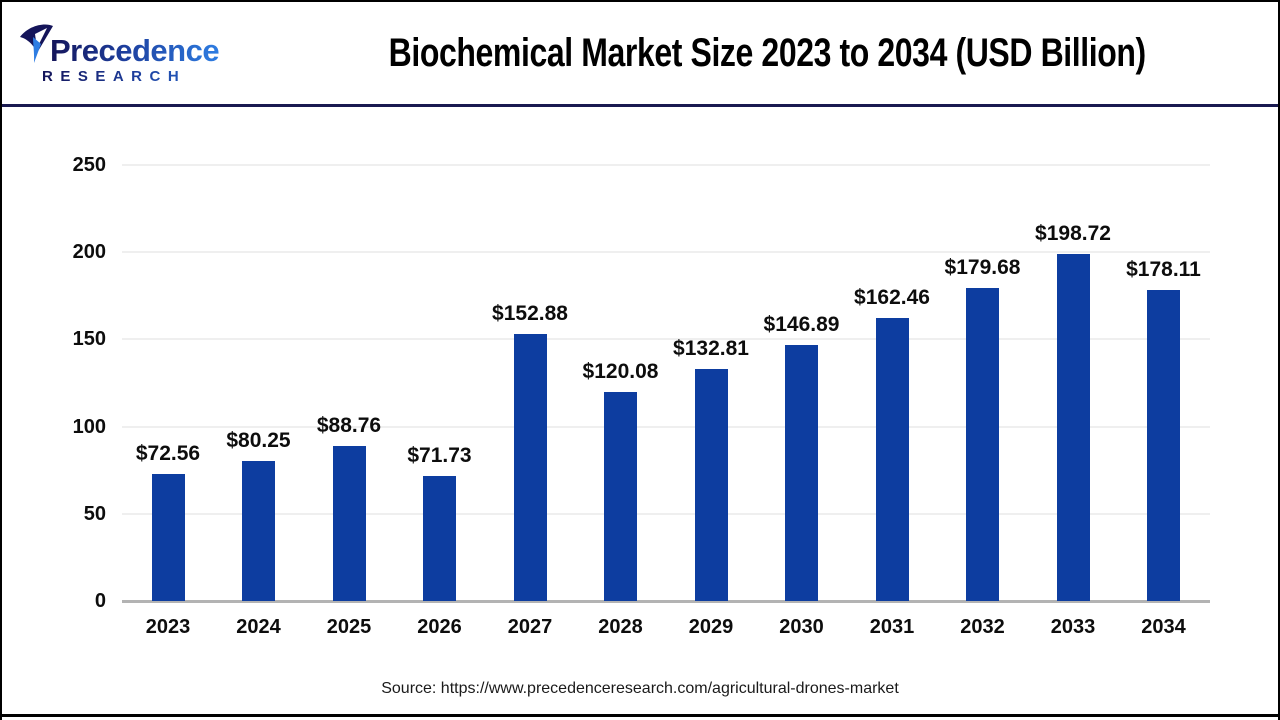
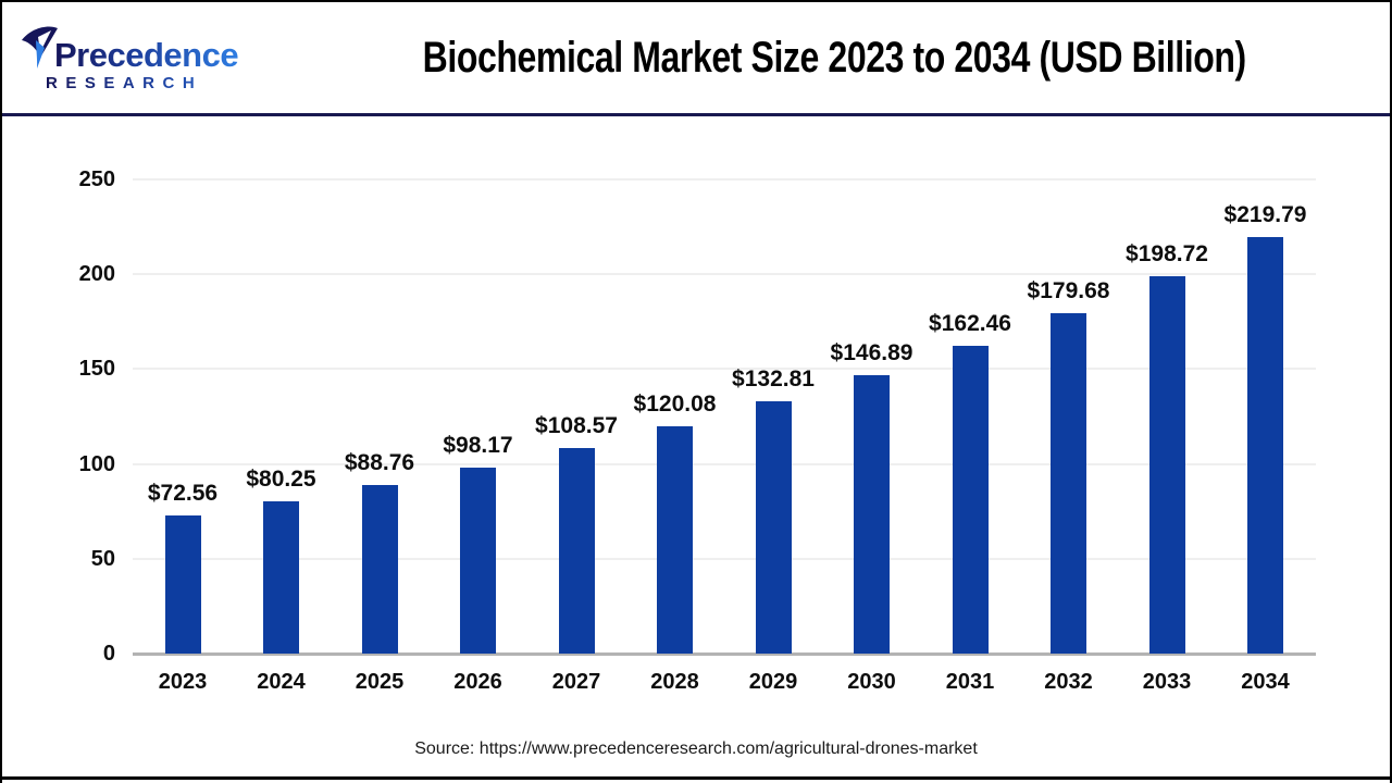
2026: $71.73 -> $98.17
2027: $152.88 -> $108.57
2034: $178.11 -> $219.79
